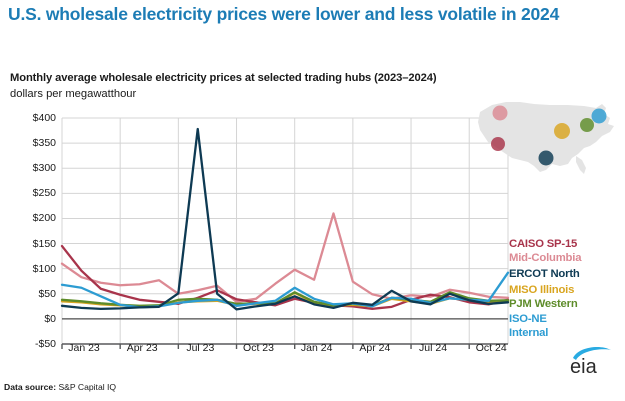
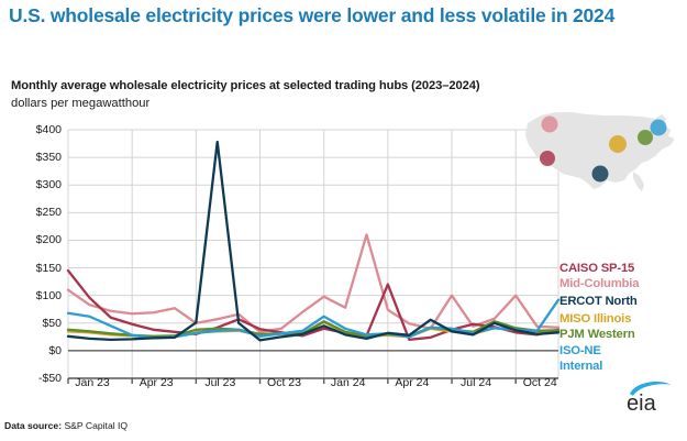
CAISO SP-15/Apr 24: $20 -> $120
Mid-Columbia/Jul 24: $50 -> $100
Mid-Columbia/Oct 24: $50 -> $100
